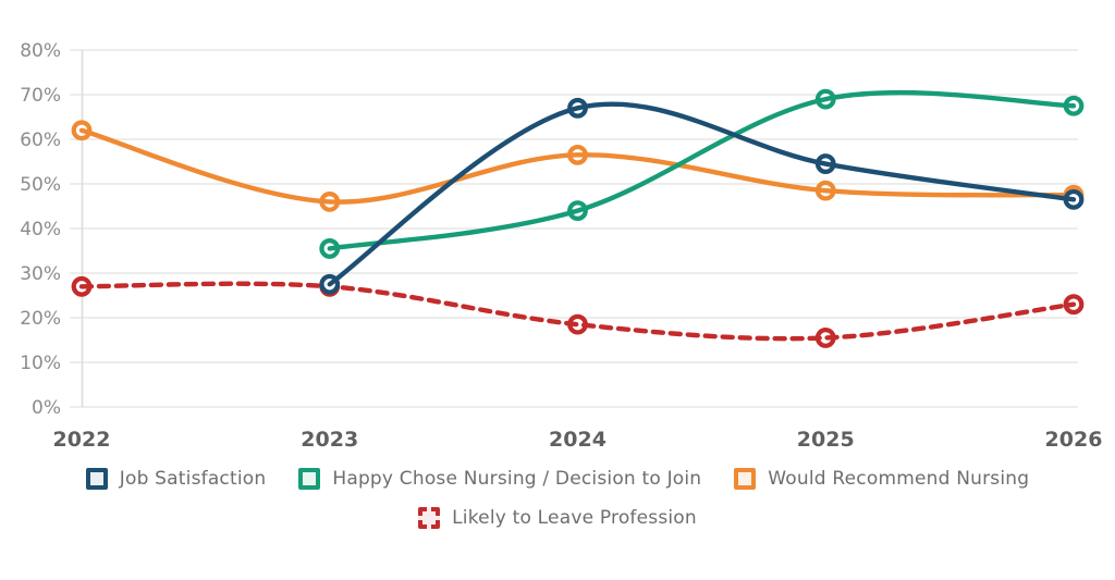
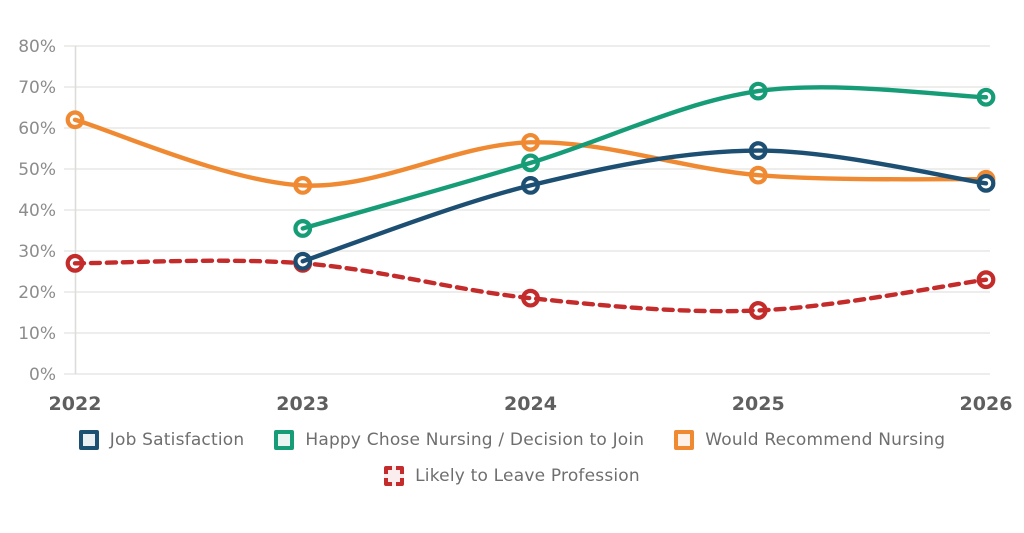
Job Satisfaction/2024: 67% -> 46%
Happy Chose Nursing / Decision to Join/2024: 44% -> 52%
